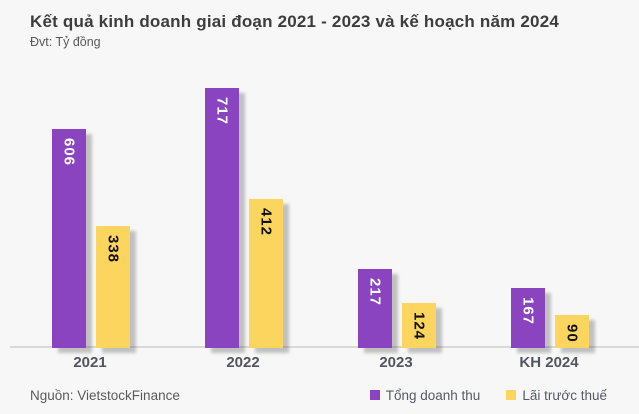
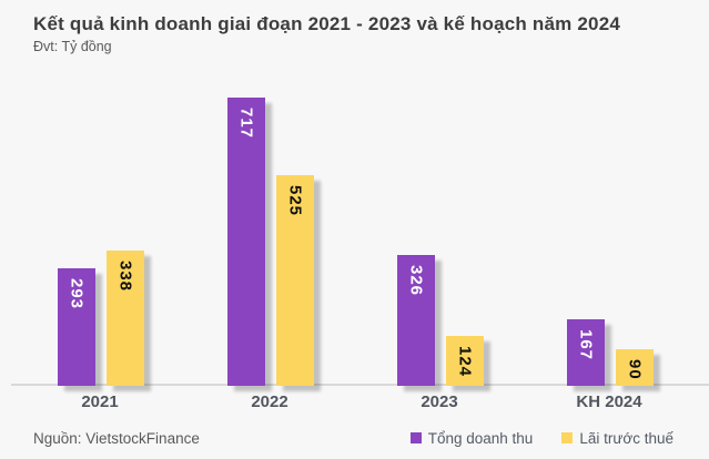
Tổng doanh thu/2021: 606 -> 293
Lãi trước thuế/2022: 412 -> 525
Tổng doanh thu/2023: 217 -> 326
